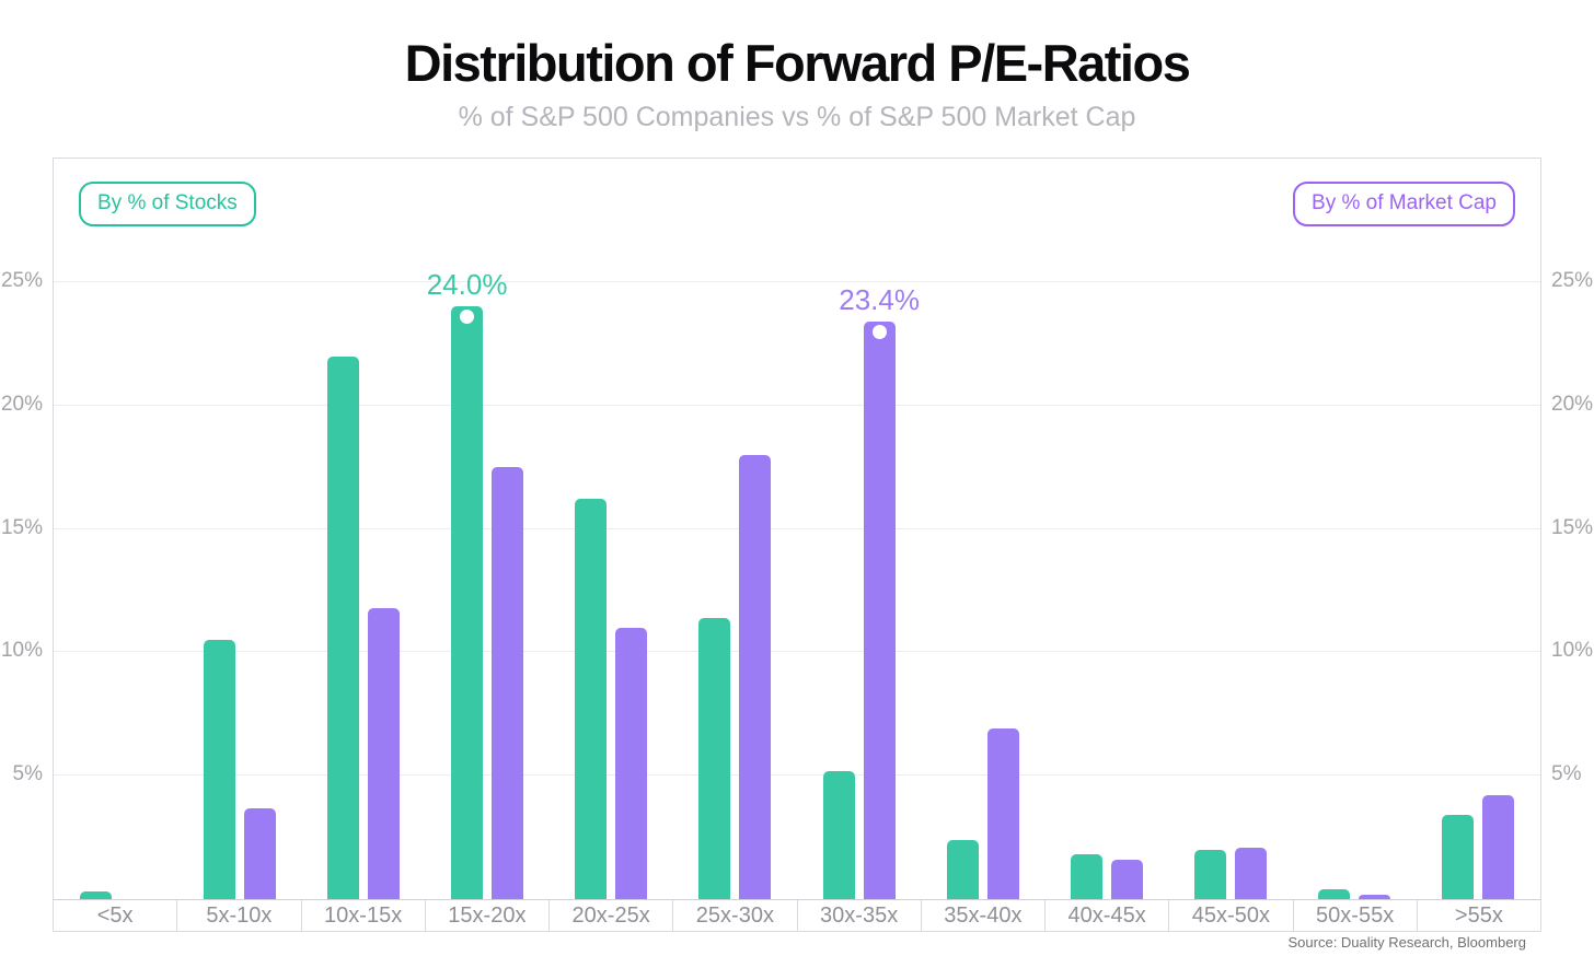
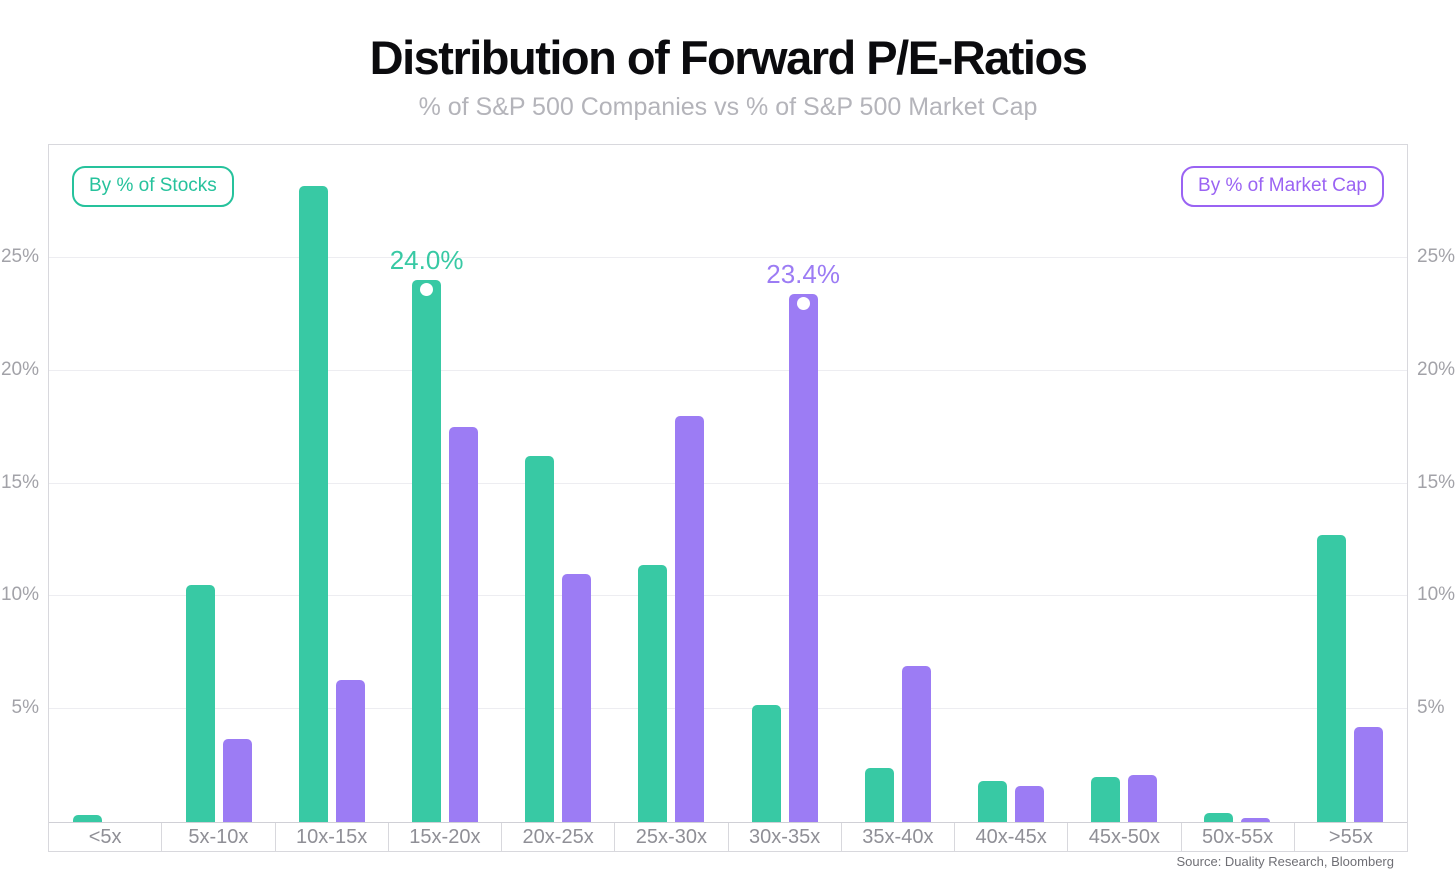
By % of Stocks/10x-15x: 22.0% -> 28.2%
By % of Market Cap/10x-15x: 11.8% -> 6.3%
By % of Stocks/>55x: 3.4% -> 12.7%
